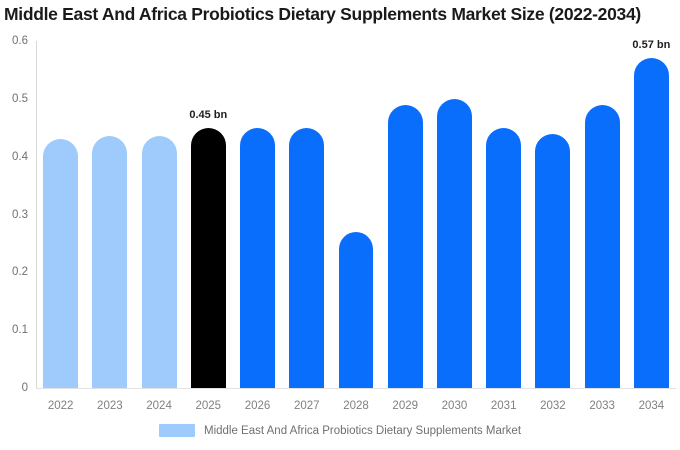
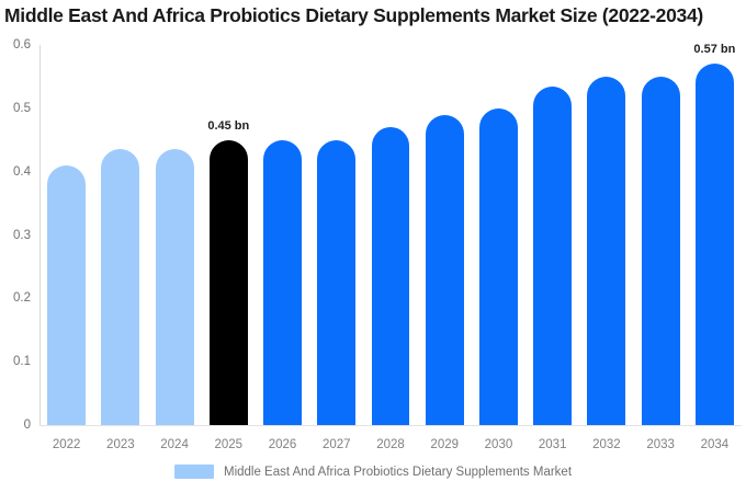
2022: 0.43 -> 0.41
2028: 0.27 -> 0.47
2031: 0.45 -> 0.54
2032: 0.44 -> 0.55
2033: 0.49 -> 0.55
